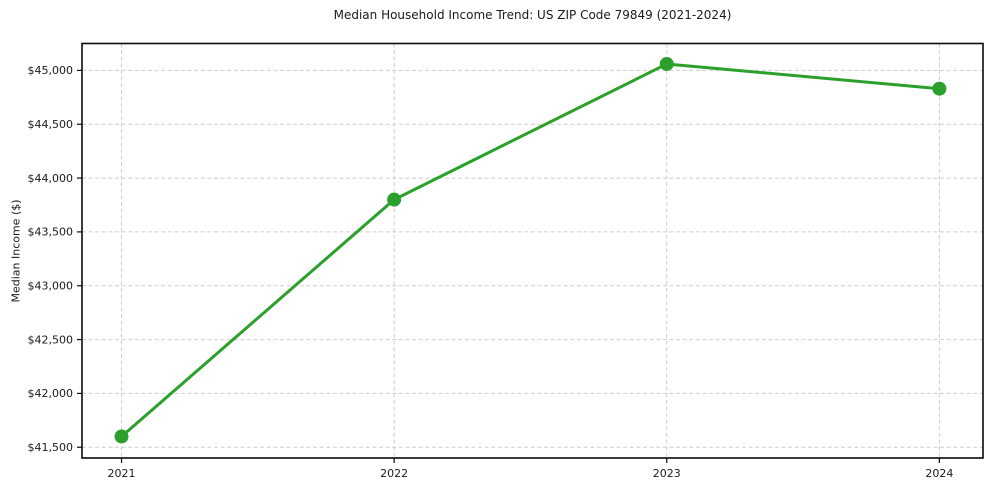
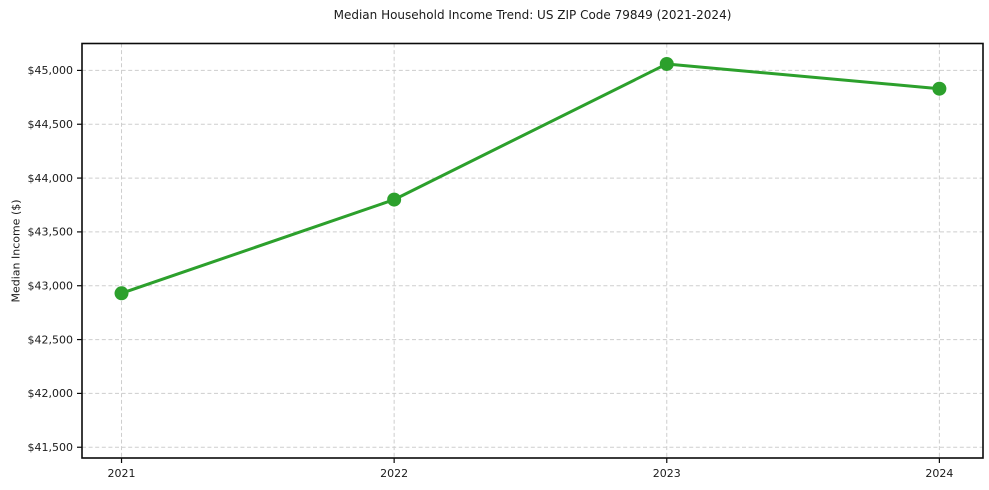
2021: $41600 -> $42930
